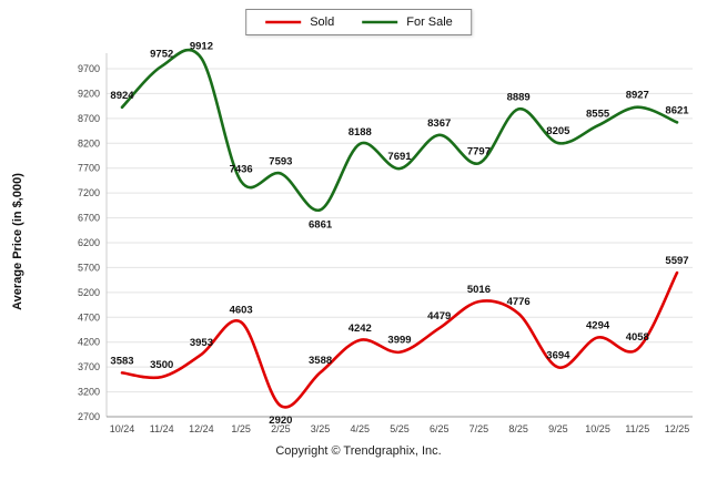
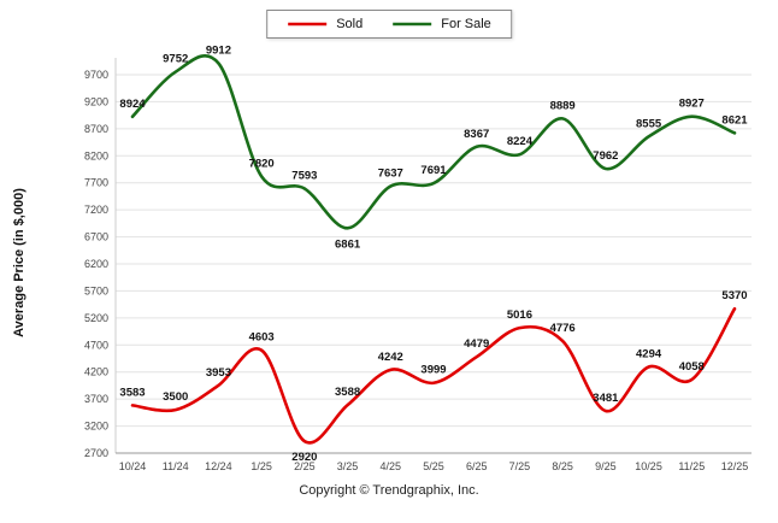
For Sale/1/25: 7436 -> 7820
For Sale/4/25: 8188 -> 7637
For Sale/7/25: 7797 -> 8224
Sold/9/25: 3694 -> 3481
For Sale/9/25: 8205 -> 7962
Sold/12/25: 5597 -> 5370
